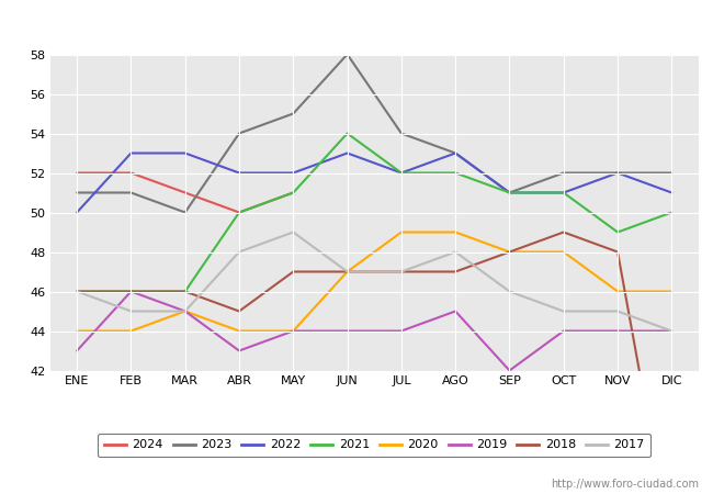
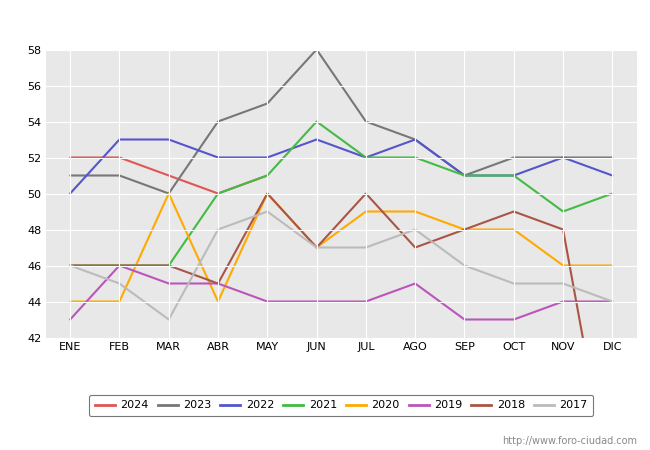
2020/MAR: 45 -> 50
2017/MAR: 45 -> 43
2019/ABR: 43 -> 45
2020/MAY: 44 -> 50
2018/MAY: 47 -> 50
2018/JUL: 47 -> 50
2019/SEP: 42 -> 43
2019/OCT: 44 -> 43
